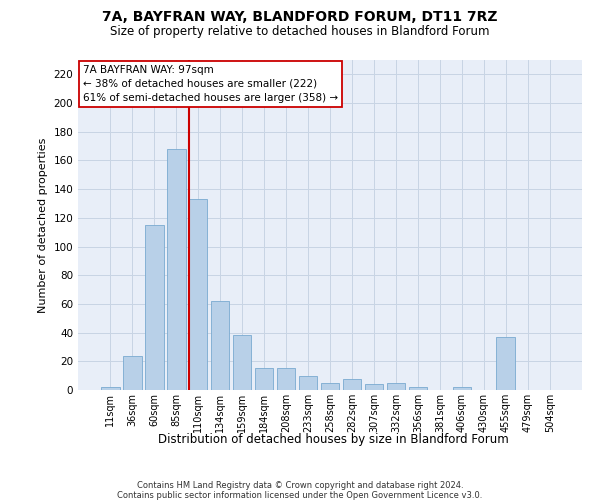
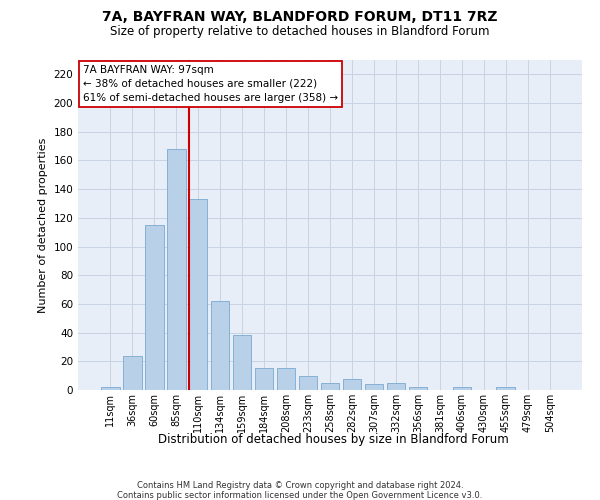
455sqm: 37 -> 2
